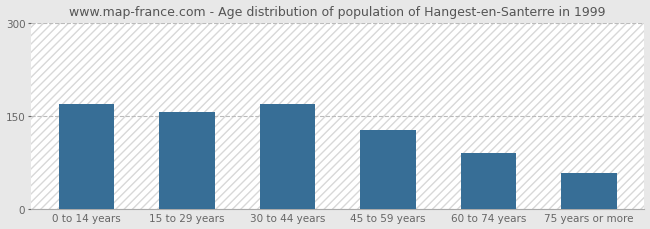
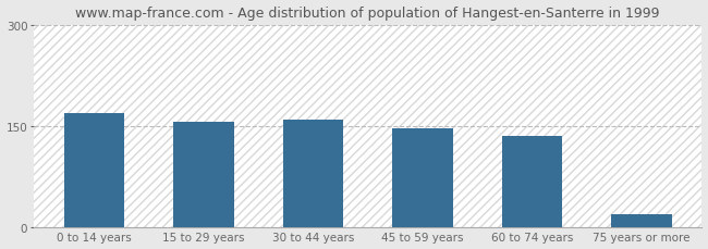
30 to 44 years: 170 -> 160
45 to 59 years: 128 -> 147
60 to 74 years: 90 -> 136
75 years or more: 58 -> 20
